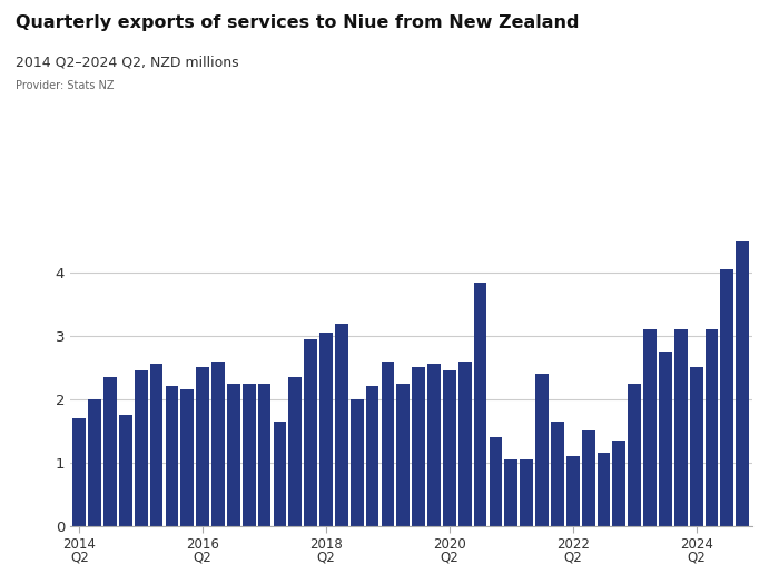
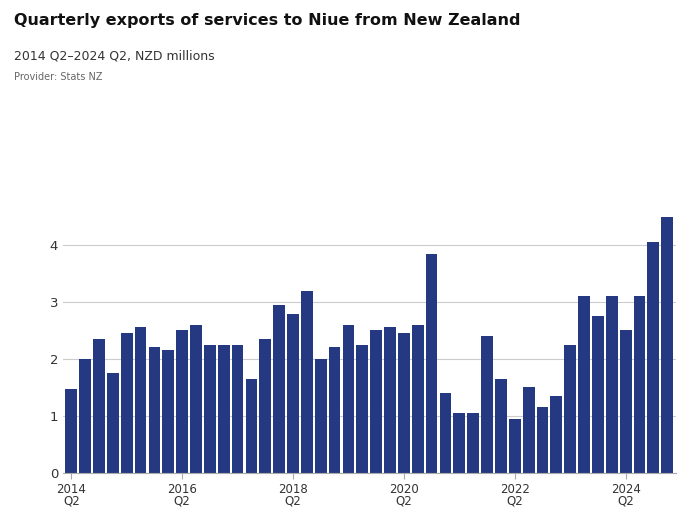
2014 Q2: 1.70 -> 1.46
2018 Q2: 3.05 -> 2.78
2022 Q2: 1.10 -> 0.94
